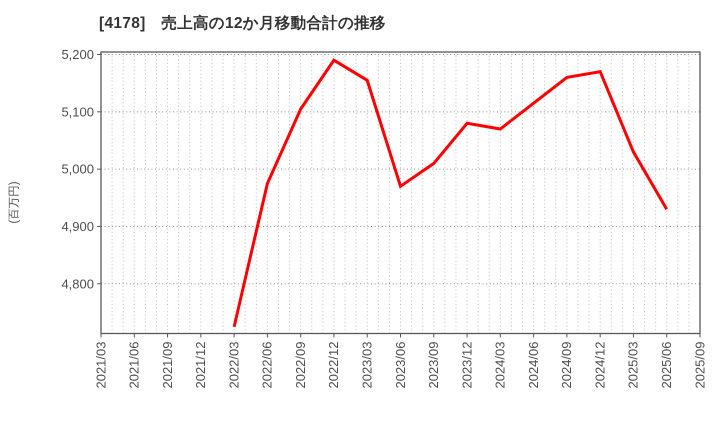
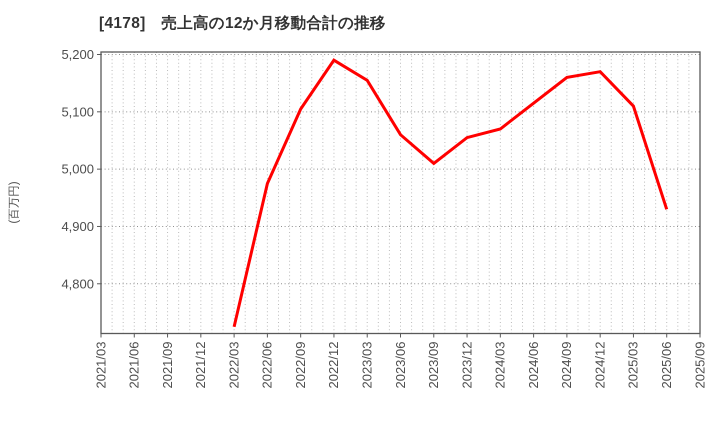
2023/06: 4970 -> 5060
2023/12: 5080 -> 5060
2025/03: 5030 -> 5110
